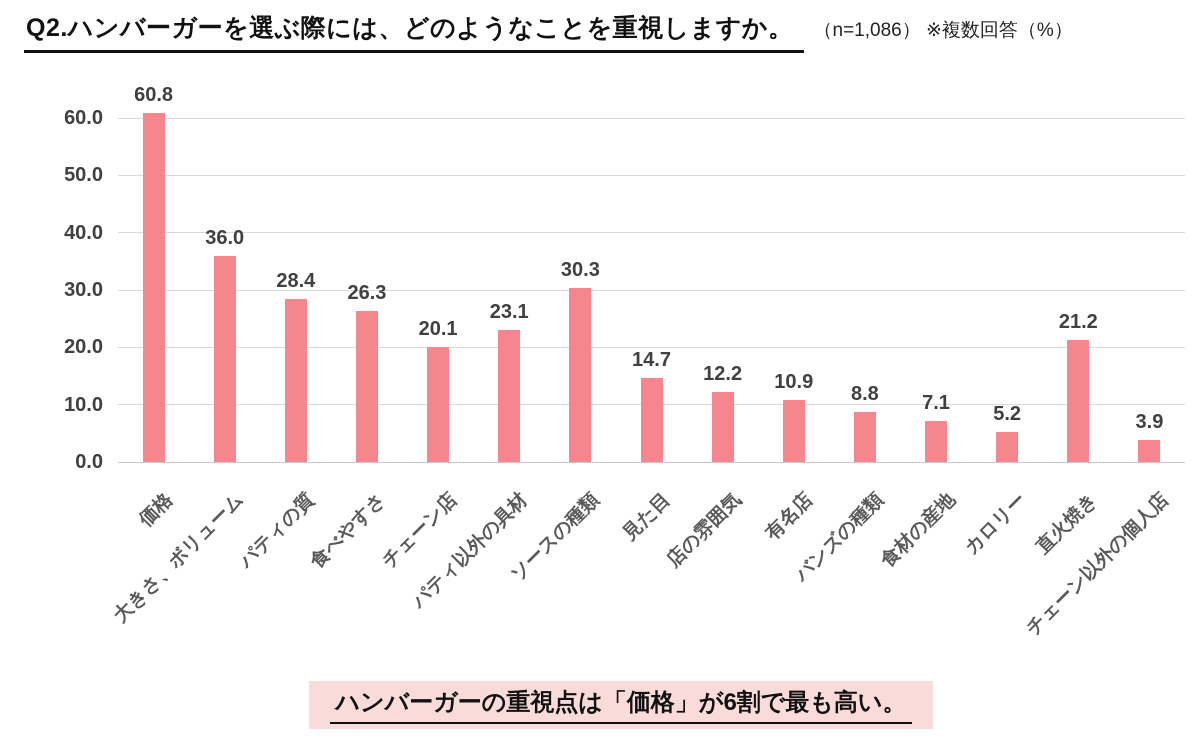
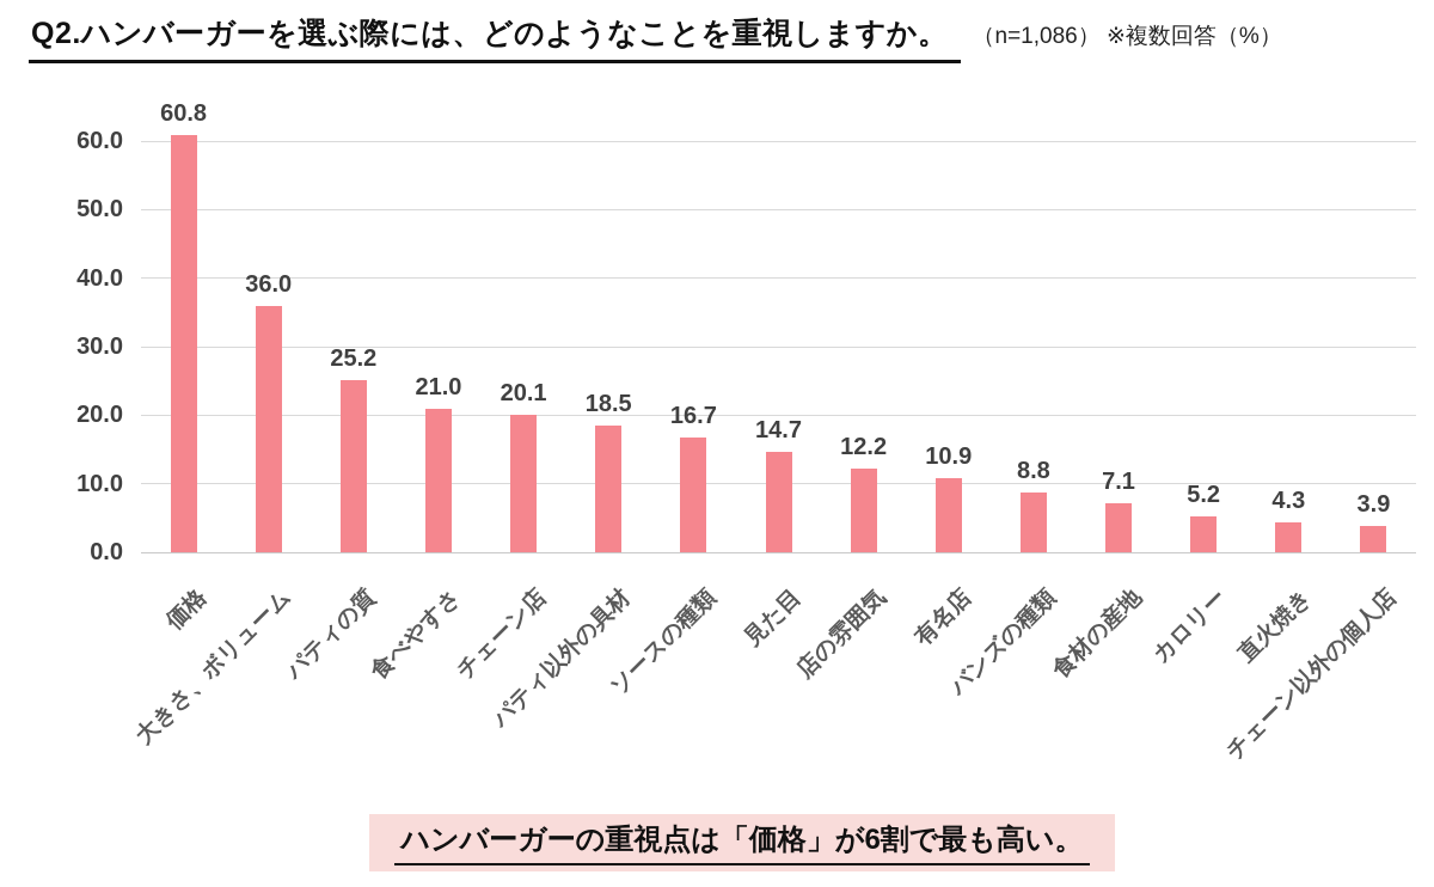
パティの質: 28.4 -> 25.2
食べやすさ: 26.3 -> 21.0
パティ以外の具材: 23.1 -> 18.5
ソースの種類: 30.3 -> 16.7
直火焼き: 21.2 -> 4.3
